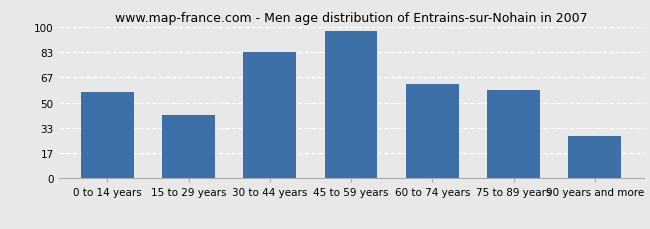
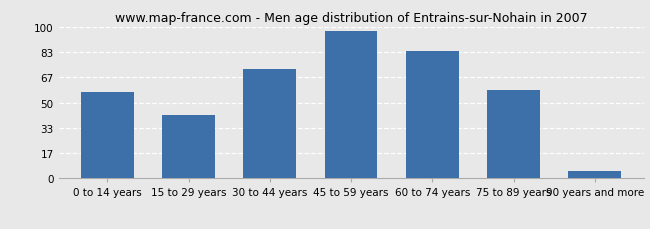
30 to 44 years: 83 -> 72
60 to 74 years: 62 -> 84
90 years and more: 28 -> 5
